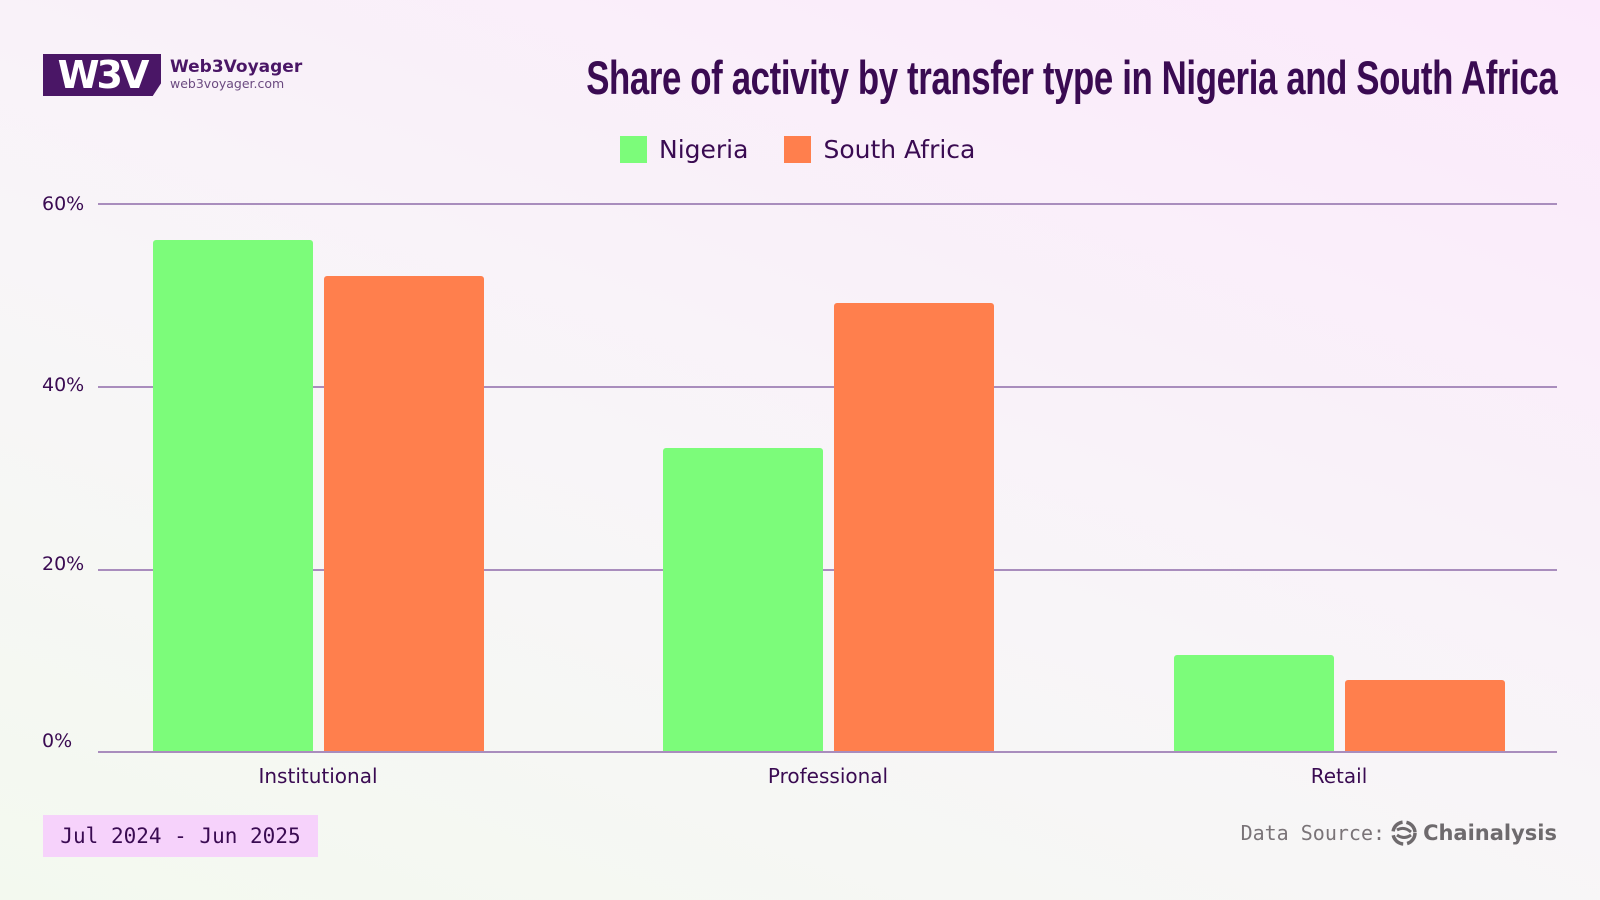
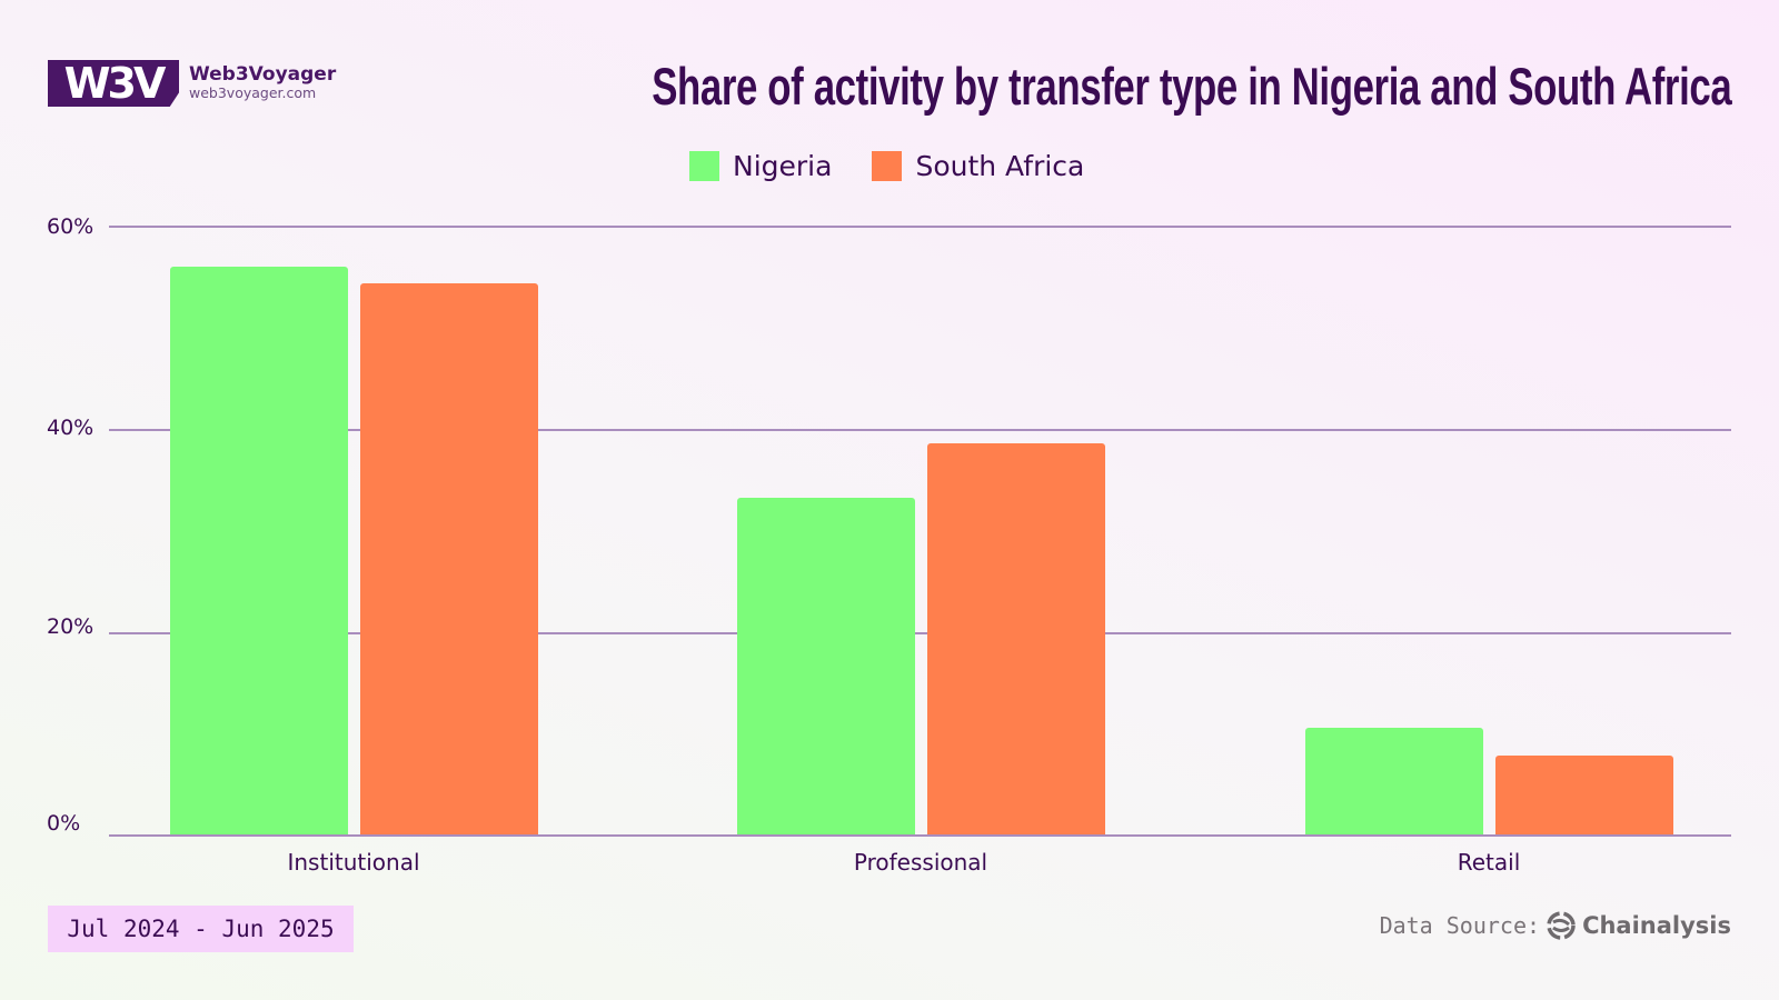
South Africa/Institutional: 52% -> 54%
South Africa/Professional: 49% -> 38%
